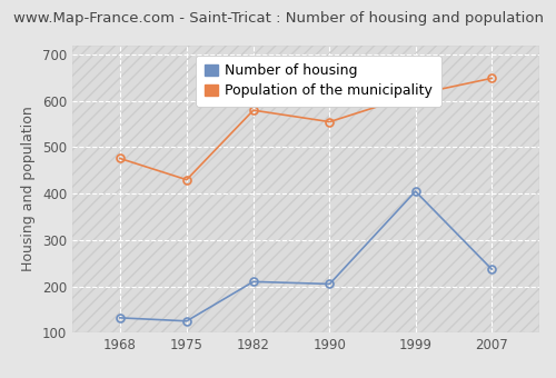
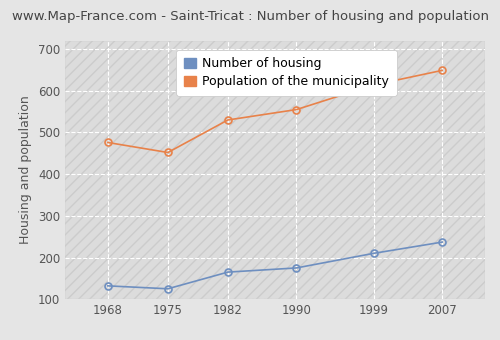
Population of the municipality/1975: 430 -> 452
Number of housing/1982: 210 -> 165
Population of the municipality/1982: 580 -> 530
Number of housing/1990: 205 -> 175
Number of housing/1999: 405 -> 210
